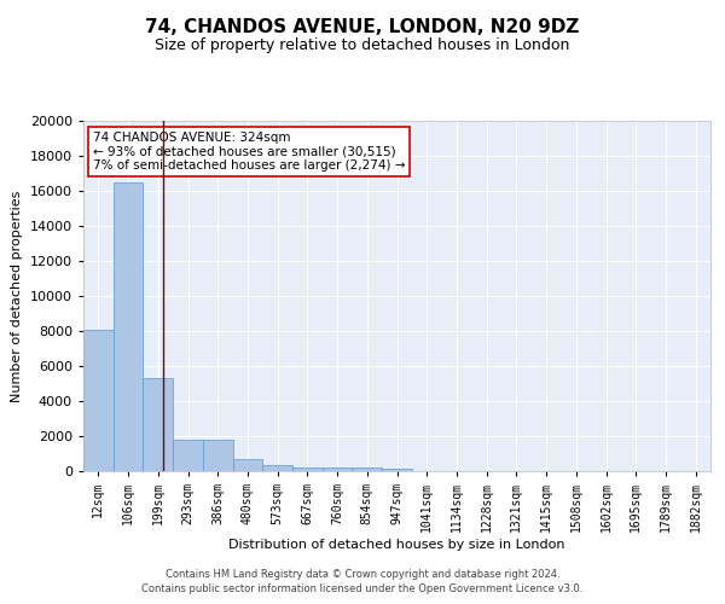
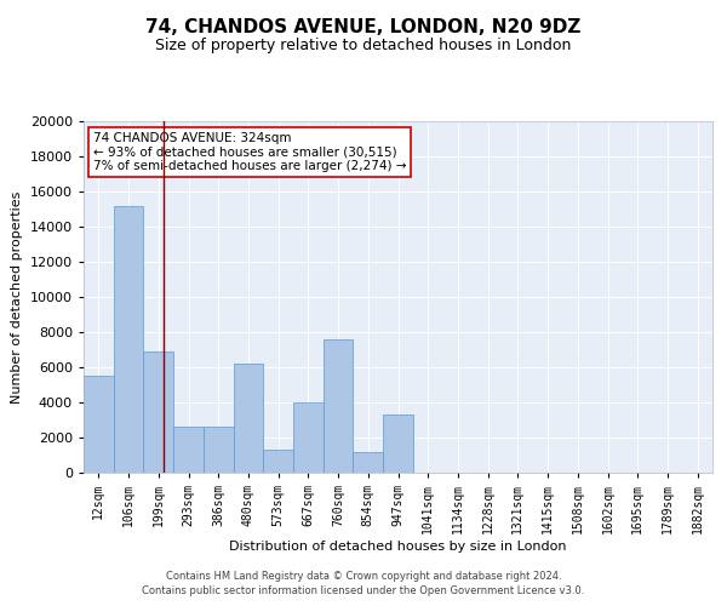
12sqm: 8100 -> 5500
106sqm: 16500 -> 15200
199sqm: 5300 -> 6900
293sqm: 1800 -> 2600
386sqm: 1800 -> 2600
480sqm: 700 -> 6200
573sqm: 300 -> 1300
667sqm: 200 -> 4000
760sqm: 200 -> 7600
854sqm: 200 -> 1200
947sqm: 200 -> 3300
